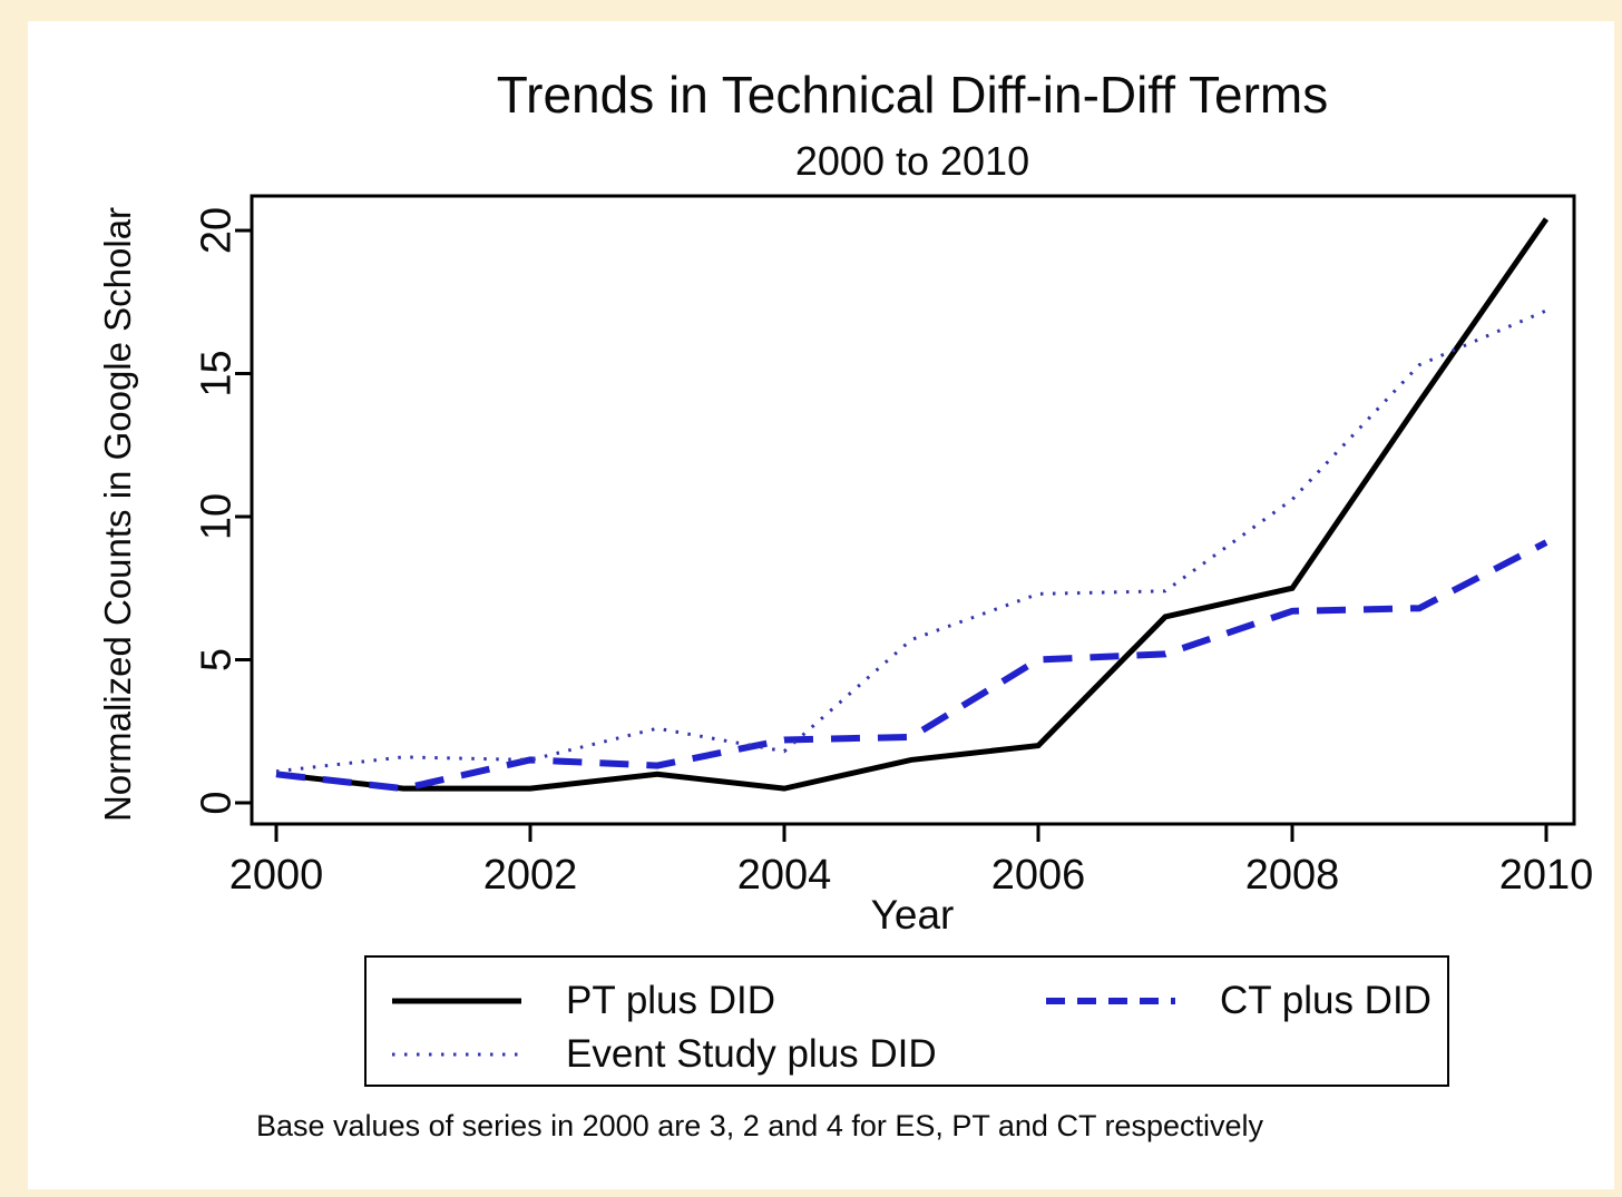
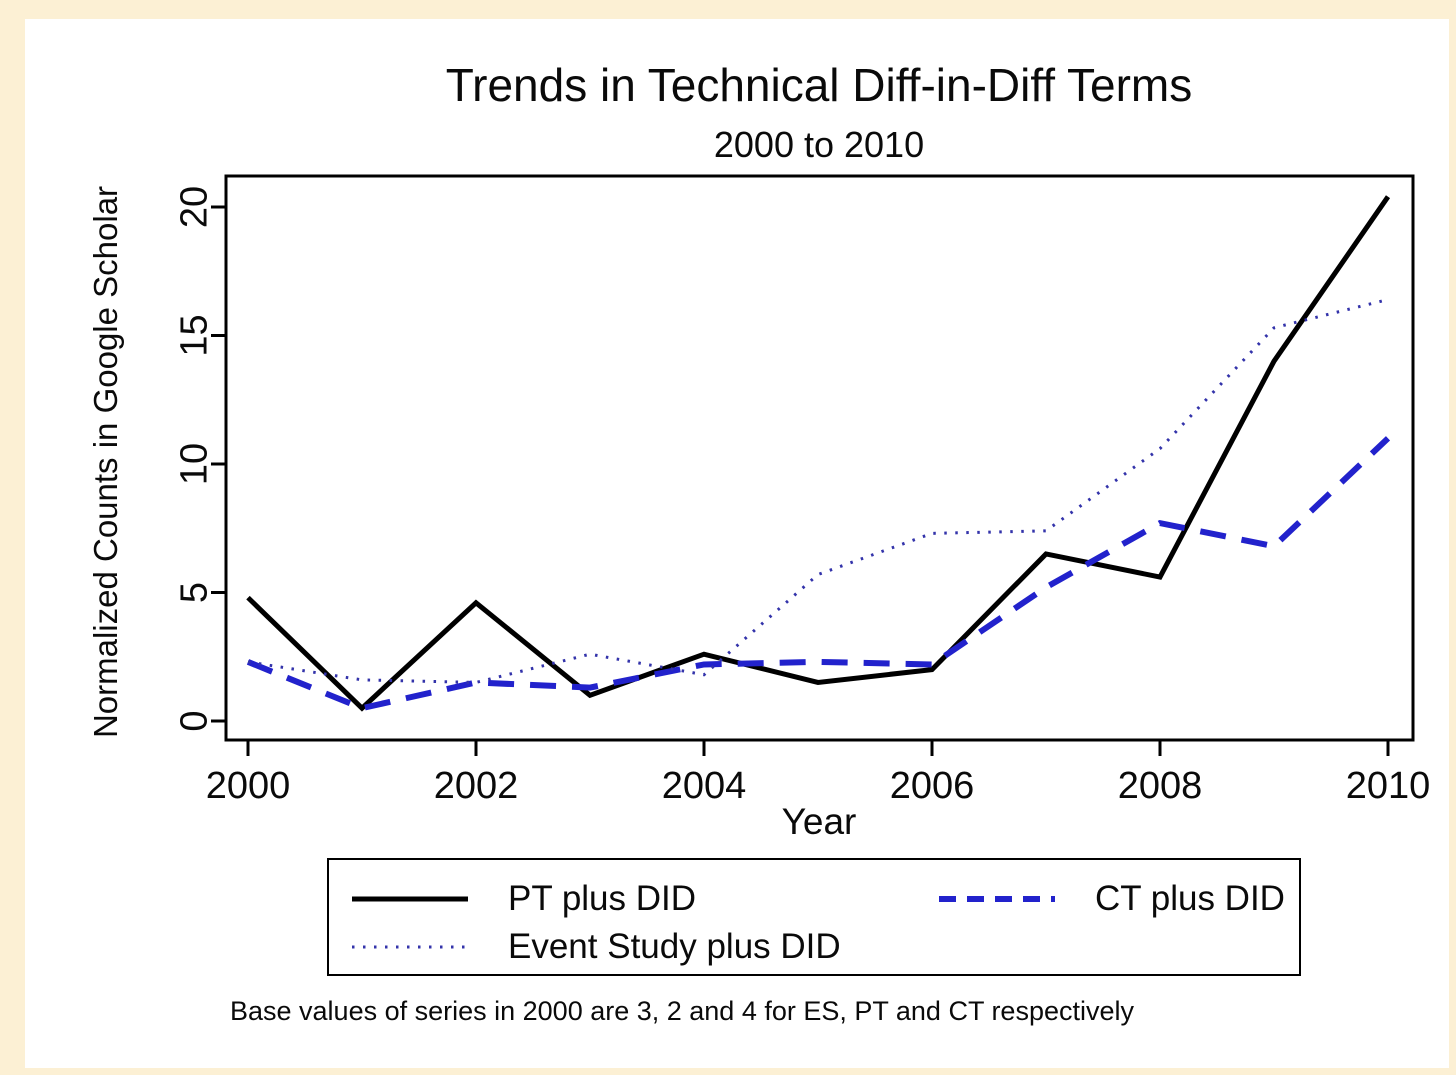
PT plus DID/2000: 1.0 -> 4.8
CT plus DID/2000: 1.0 -> 2.3
Event Study plus DID/2000: 1.1 -> 2.3
PT plus DID/2002: 0.5 -> 4.6
PT plus DID/2004: 0.5 -> 2.6
CT plus DID/2006: 5.0 -> 2.2
PT plus DID/2008: 7.5 -> 5.6
CT plus DID/2008: 6.7 -> 7.7
CT plus DID/2010: 9.1 -> 11.0
Event Study plus DID/2010: 17.2 -> 16.4
